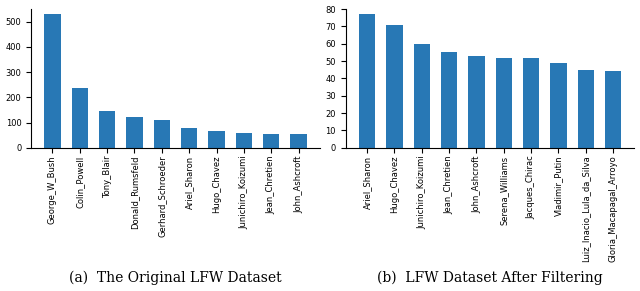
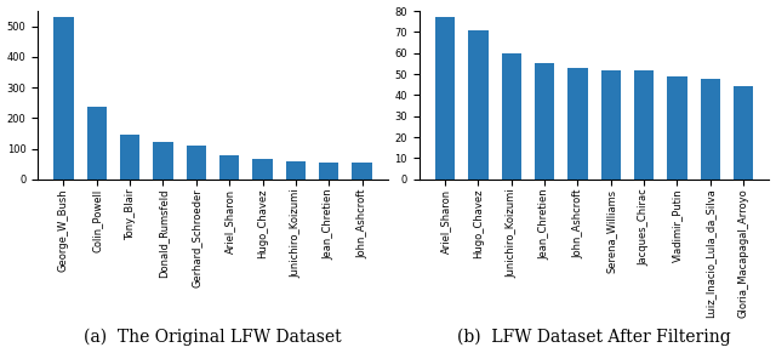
Luiz_Inacio_Lula_da_Silva: 45 -> 48
